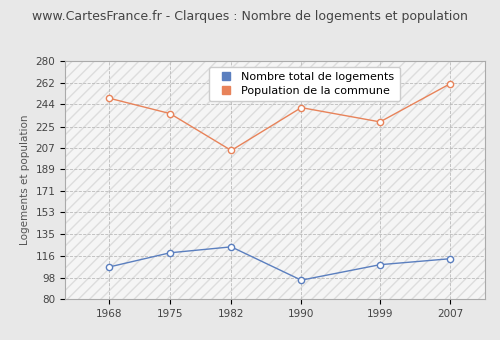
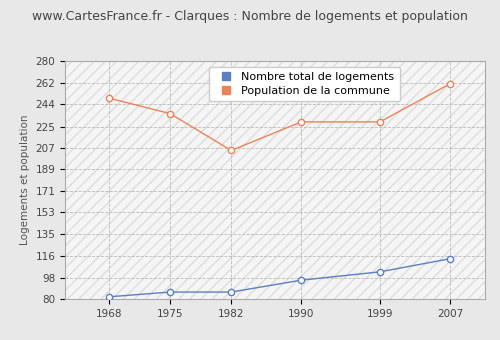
Nombre total de logements/1968: 107 -> 82
Nombre total de logements/1975: 119 -> 86
Nombre total de logements/1982: 124 -> 86
Population de la commune/1990: 241 -> 229
Nombre total de logements/1999: 109 -> 103
